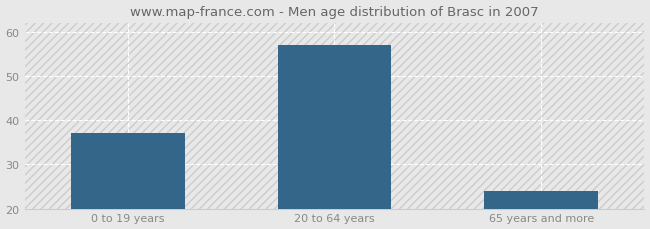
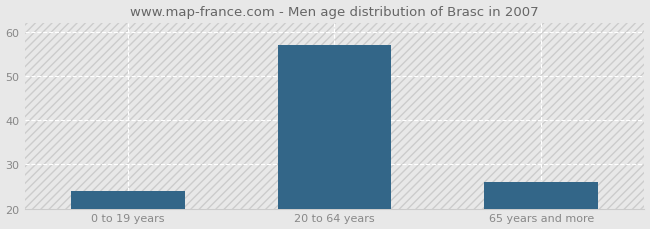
0 to 19 years: 37 -> 24
65 years and more: 24 -> 26
